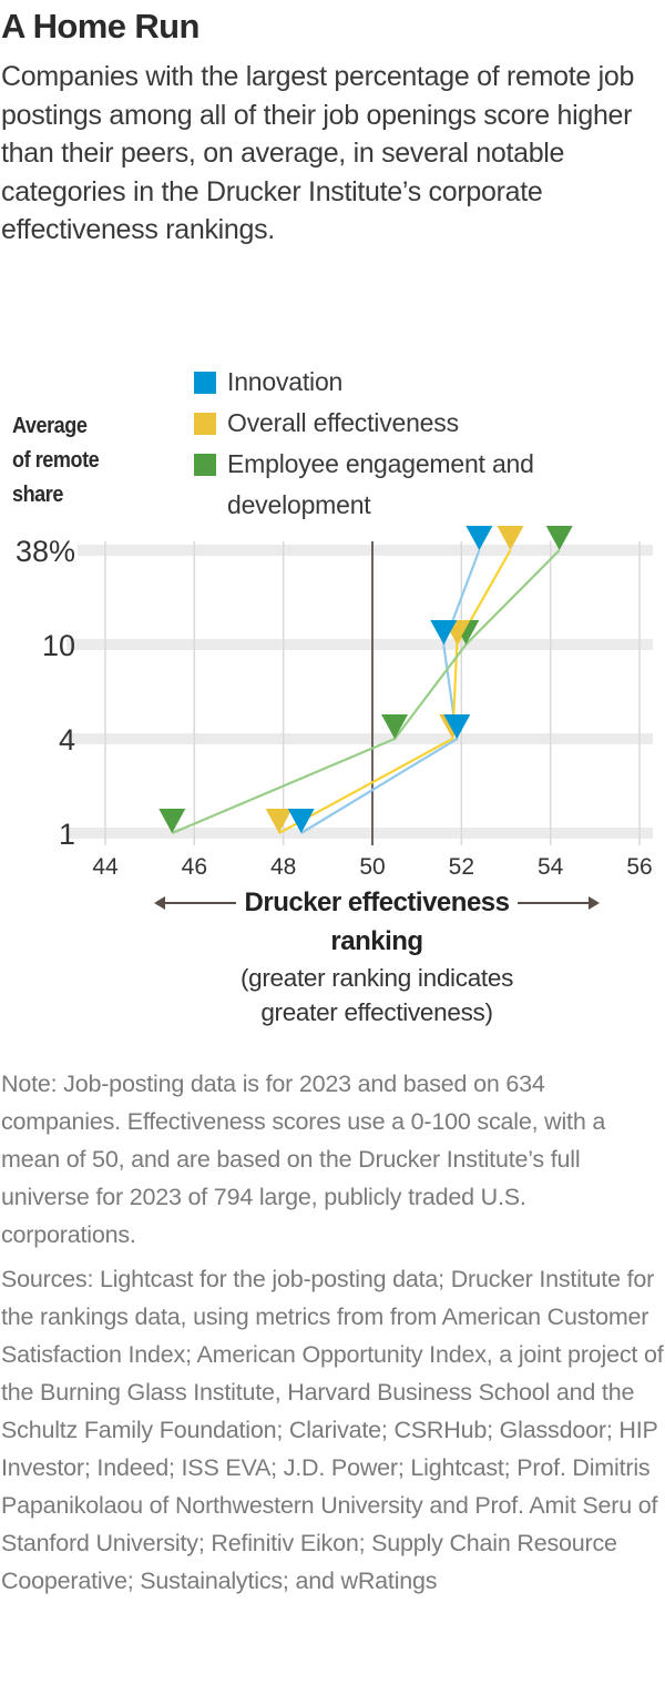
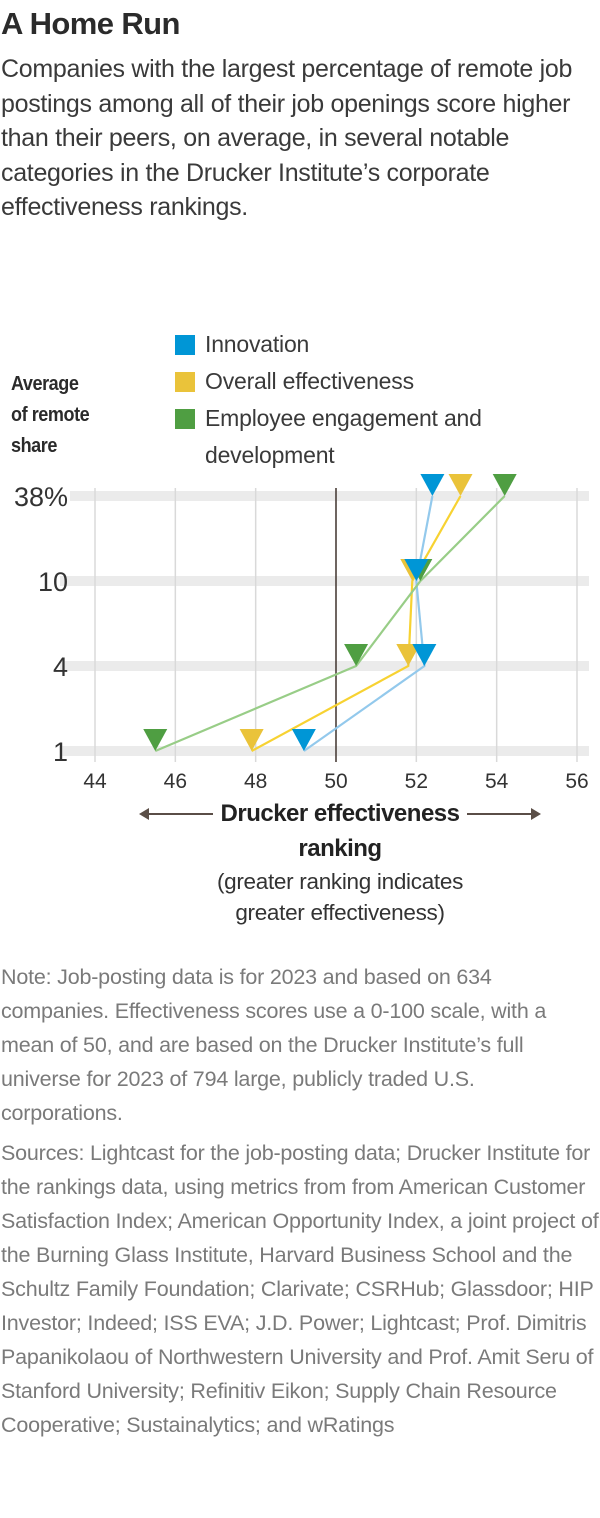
Innovation/10: 51.6 -> 52.0
Innovation/4: 51.9 -> 52.2
Innovation/1: 48.4 -> 49.2
